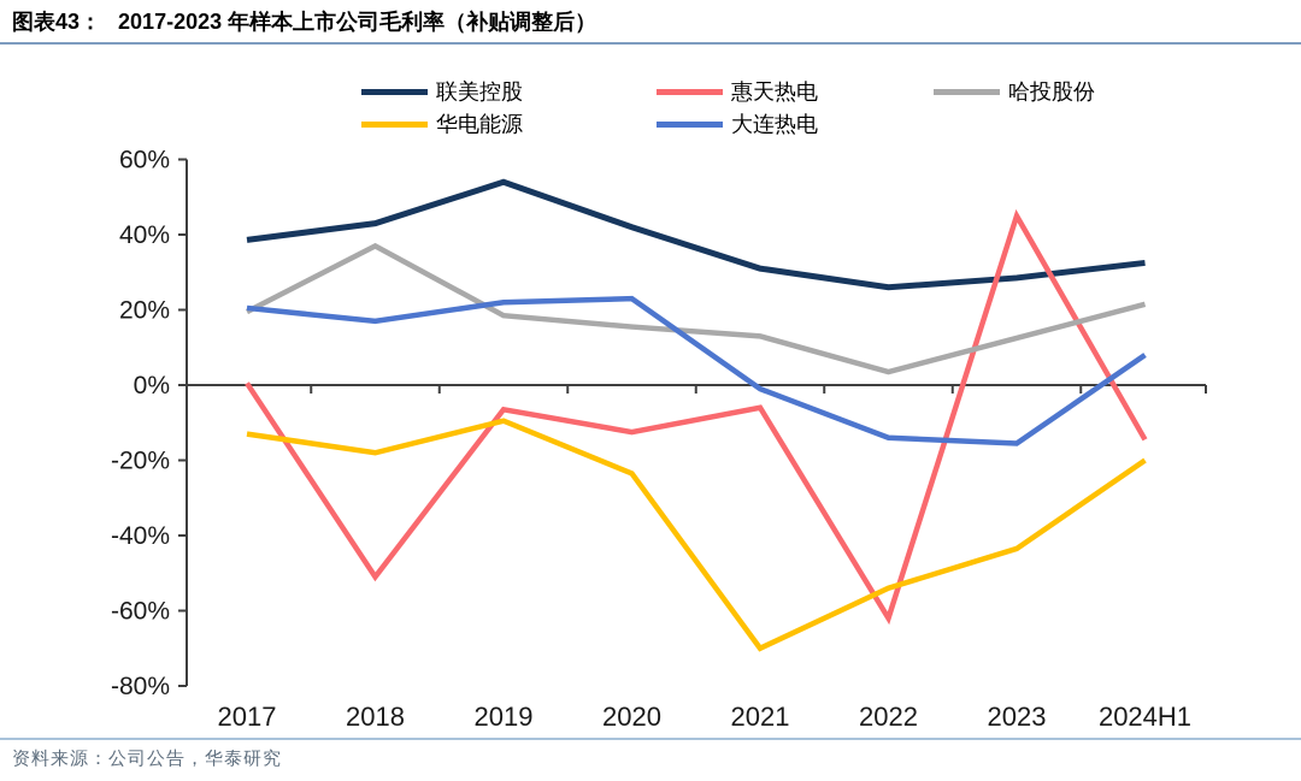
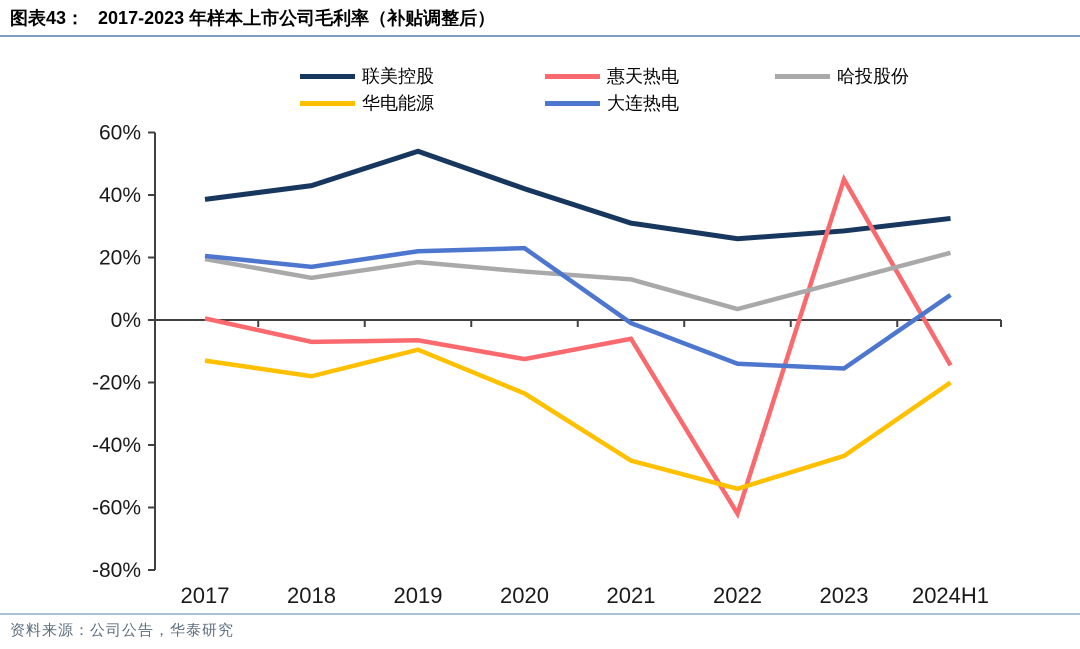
惠天热电/2018: -51% -> -7%
哈投股份/2018: 37% -> 14%
华电能源/2021: -70% -> -45%
